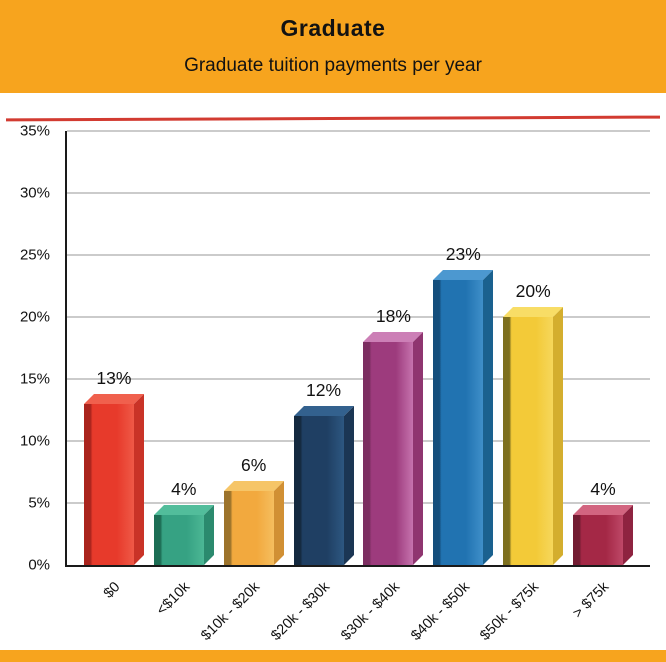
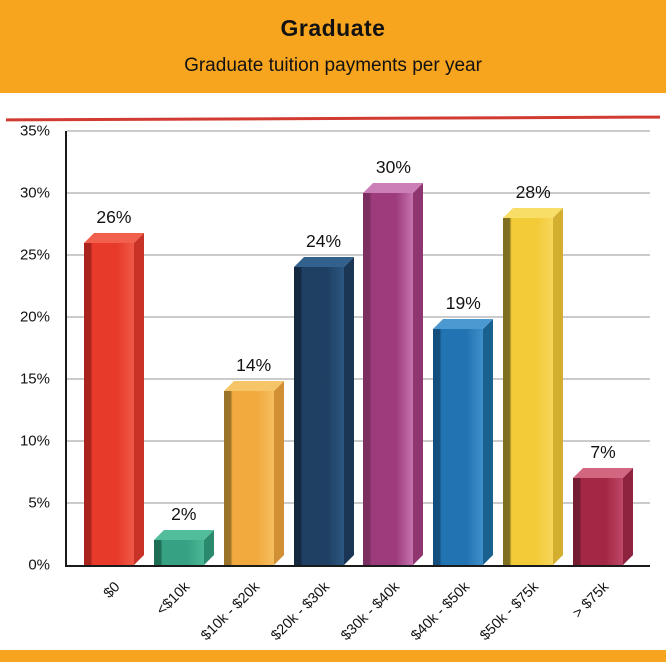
$0: 13% -> 26%
<$10k: 4% -> 2%
$10k - $20k: 6% -> 14%
$20k - $30k: 12% -> 24%
$30k - $40k: 18% -> 30%
$40k - $50k: 23% -> 19%
$50k - $75k: 20% -> 28%
> $75k: 4% -> 7%
